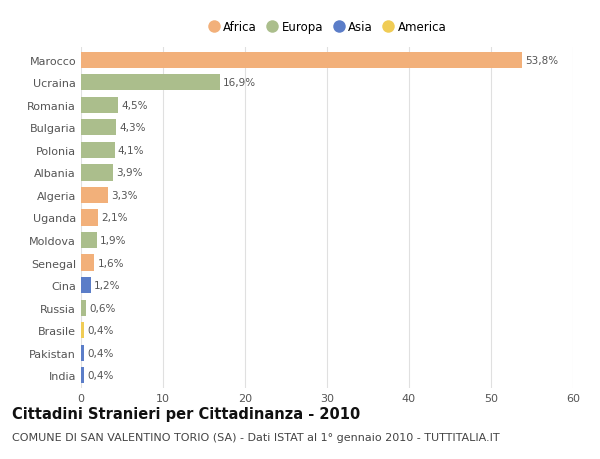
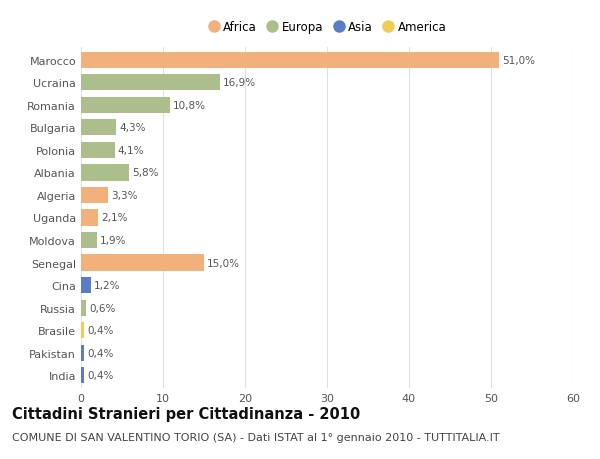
Marocco: 53,8% -> 51,0%
Romania: 4,5% -> 10,8%
Albania: 3,9% -> 5,8%
Senegal: 1,6% -> 15,0%
